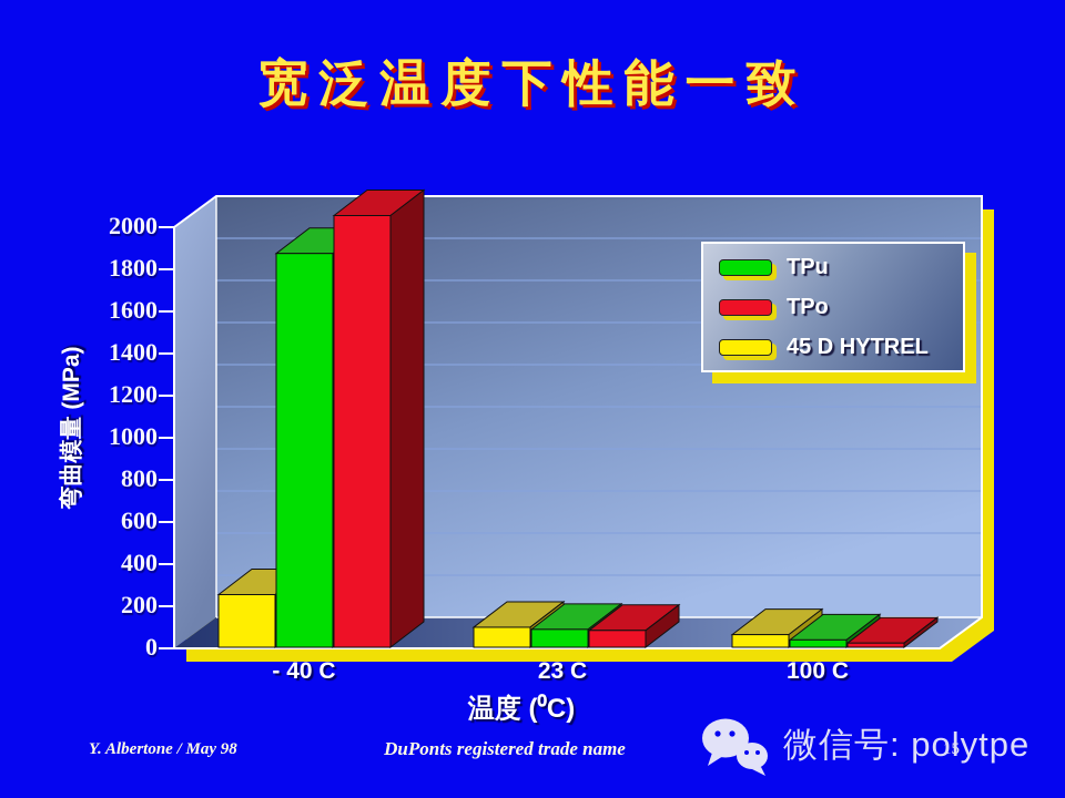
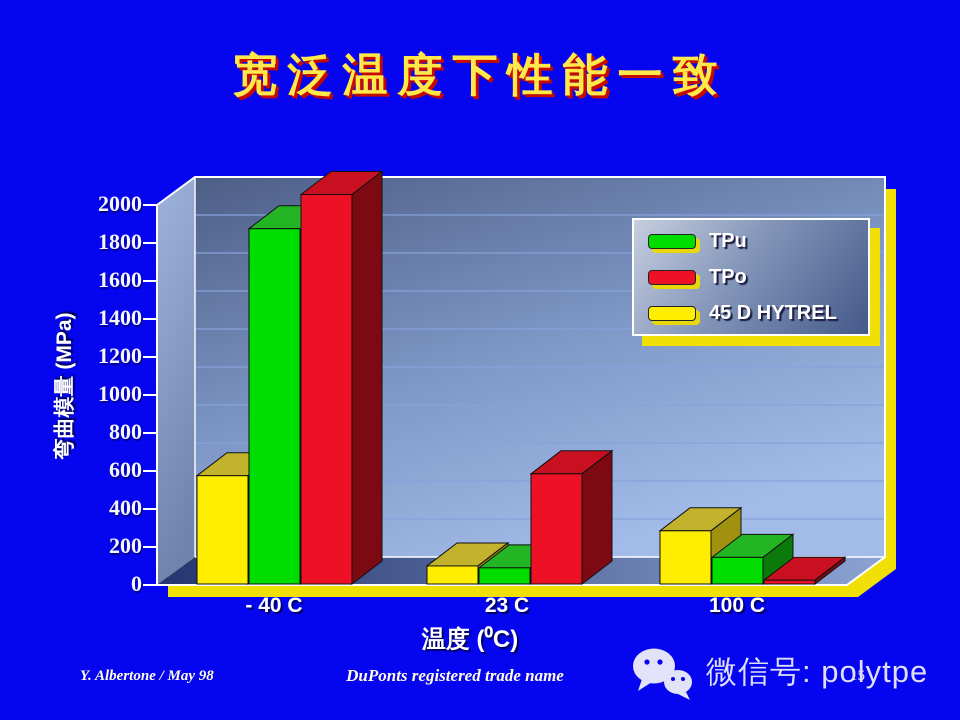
45 D HYTREL/- 40 C: 250 -> 570
TPo/23 C: 80 -> 580
TPu/100 C: 40 -> 140
45 D HYTREL/100 C: 60 -> 280
